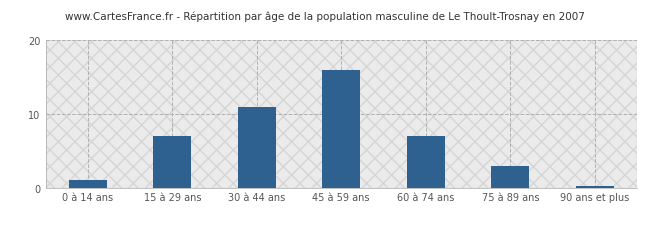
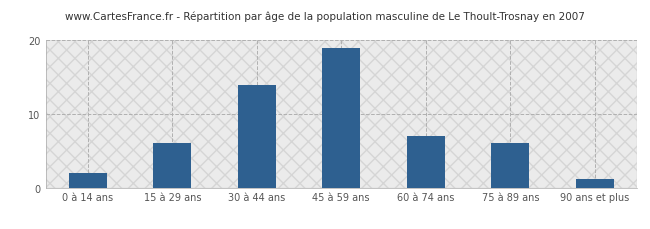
0 à 14 ans: 1.0 -> 2.0
15 à 29 ans: 7.0 -> 6.0
30 à 44 ans: 11.0 -> 14.0
45 à 59 ans: 16.0 -> 19.0
75 à 89 ans: 3.0 -> 6.0
90 ans et plus: 0.2 -> 1.2
